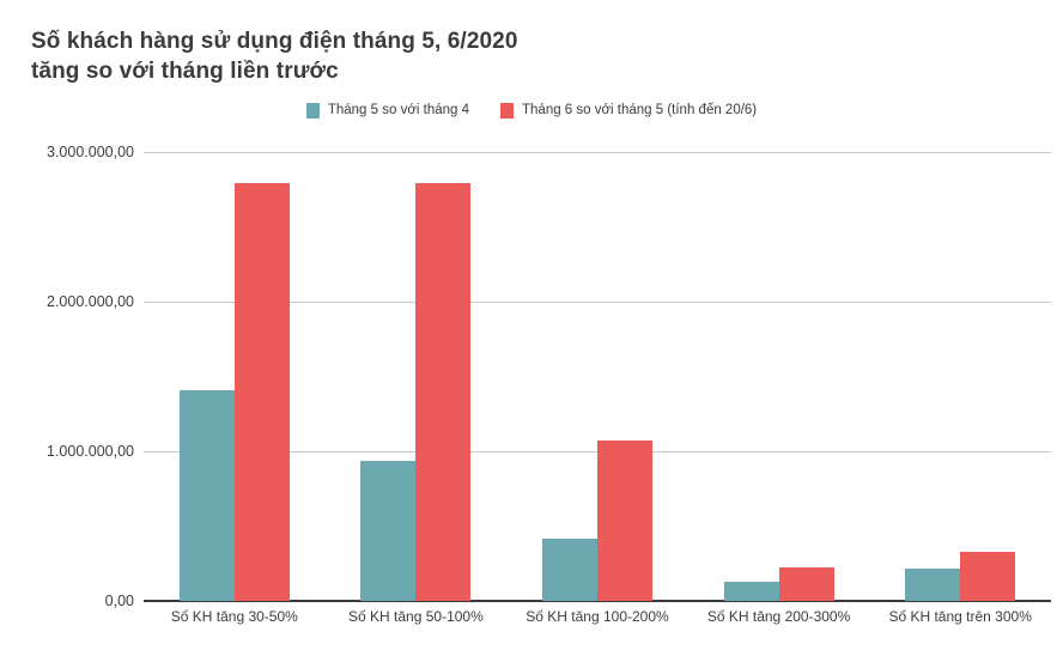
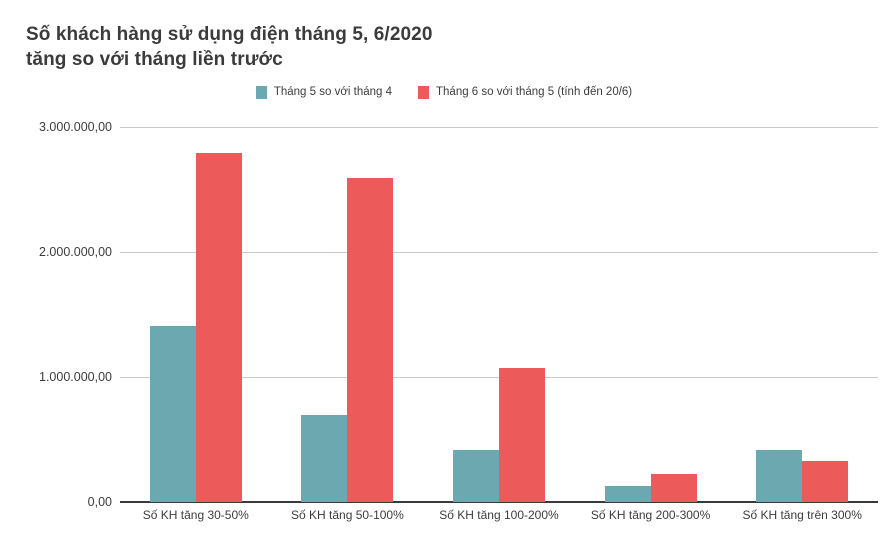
Tháng 5 so với tháng 4/Số KH tăng 50-100%: 940000 -> 700000
Tháng 6 so với tháng 5 (tính đến 20/6)/Số KH tăng 50-100%: 2800000 -> 2590000
Tháng 5 so với tháng 4/Số KH tăng trên 300%: 220000 -> 420000
